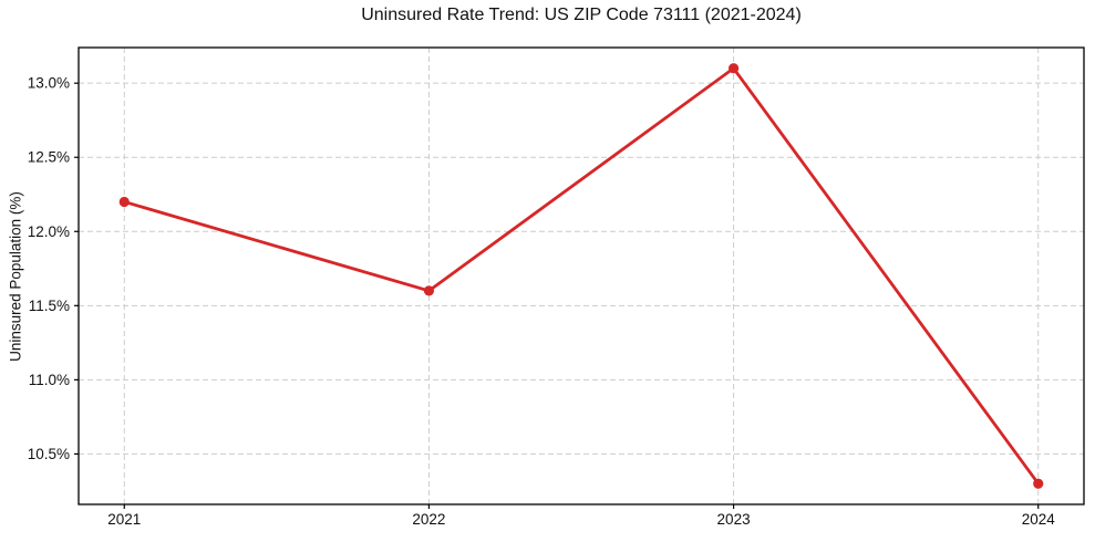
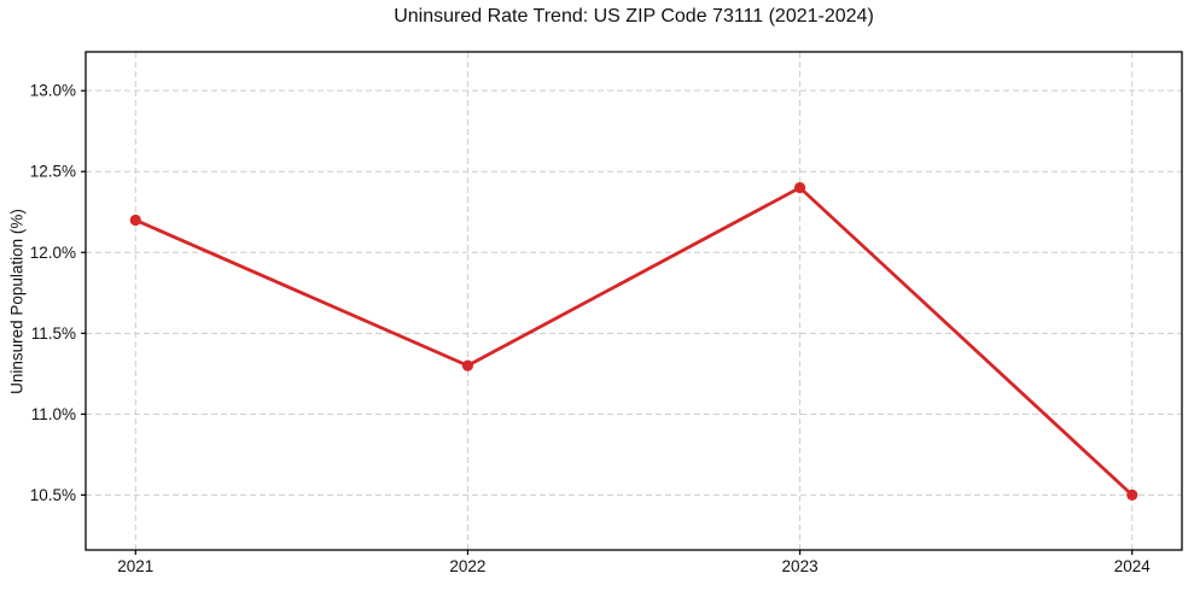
2022: 11.6% -> 11.3%
2023: 13.1% -> 12.4%
2024: 10.3% -> 10.5%
